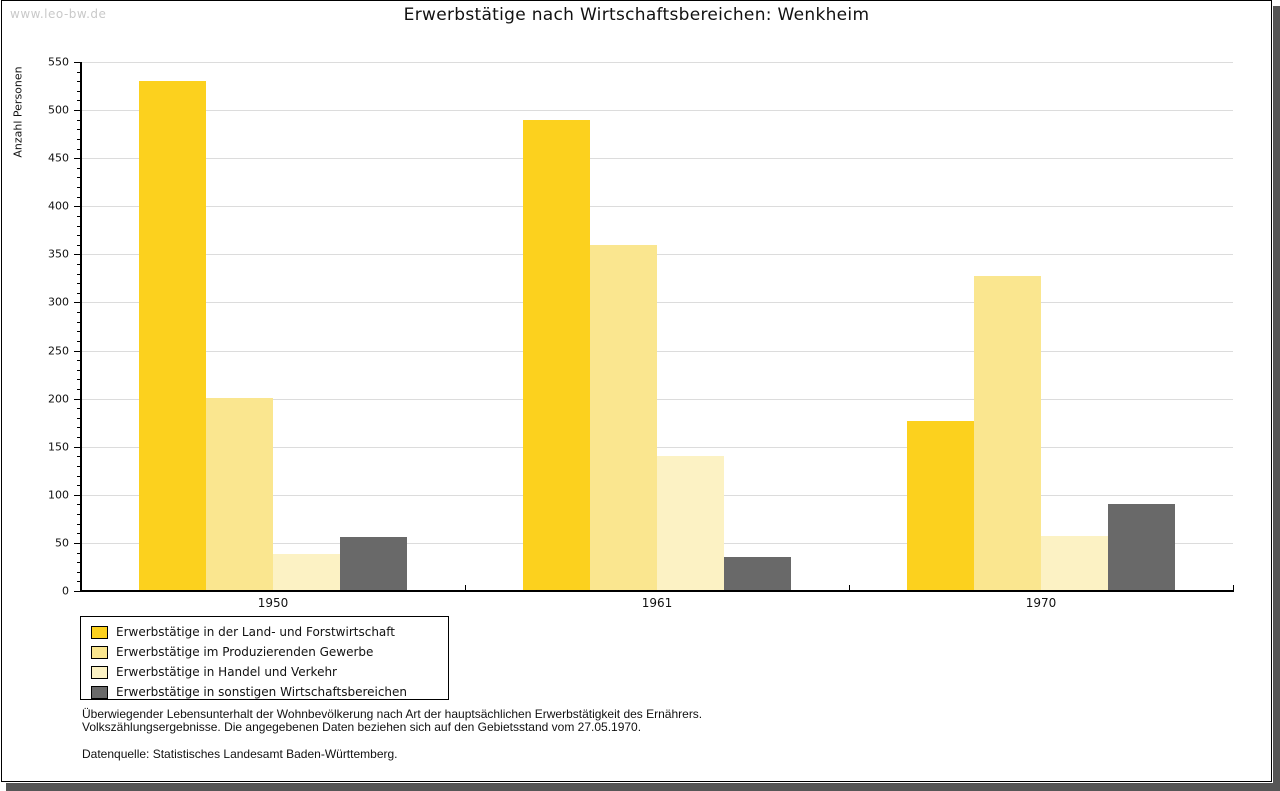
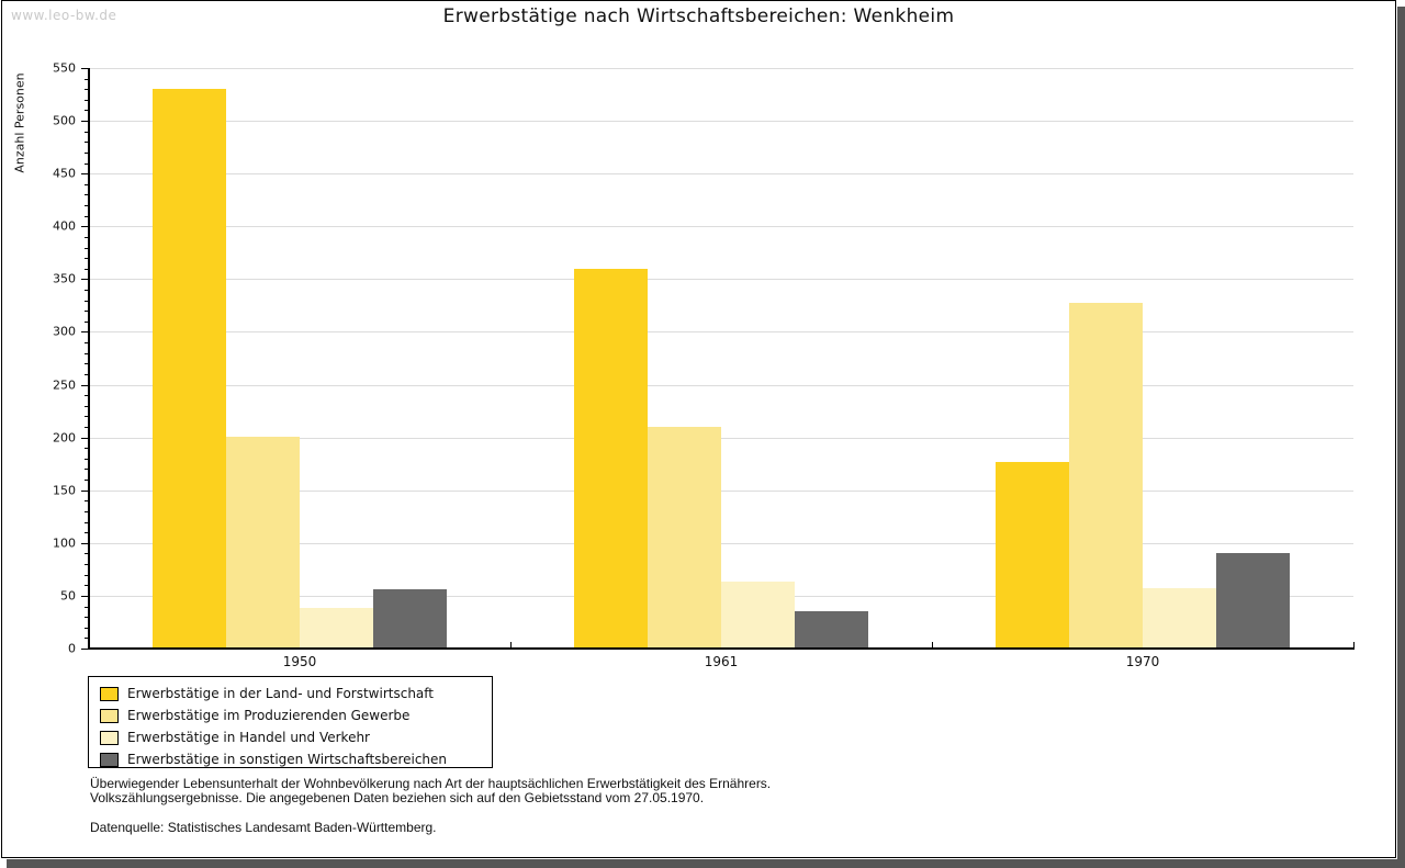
Erwerbstätige in der Land- und Forstwirtschaft/1961: 490 -> 360
Erwerbstätige im Produzierenden Gewerbe/1961: 360 -> 210
Erwerbstätige in Handel und Verkehr/1961: 140 -> 60
